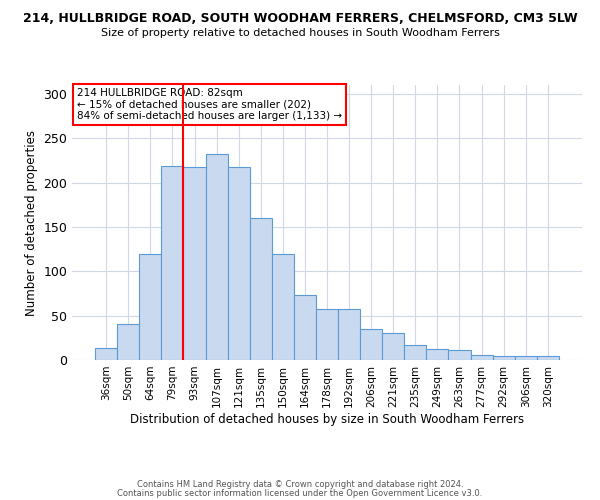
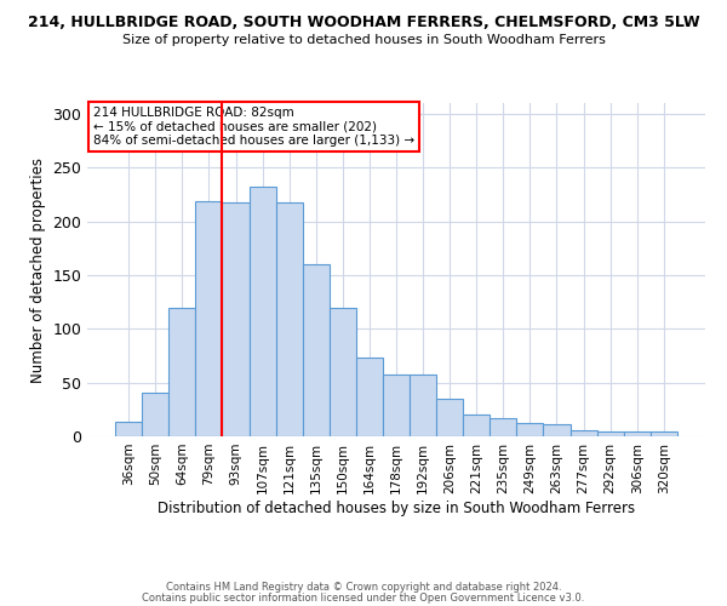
221sqm: 30 -> 20
